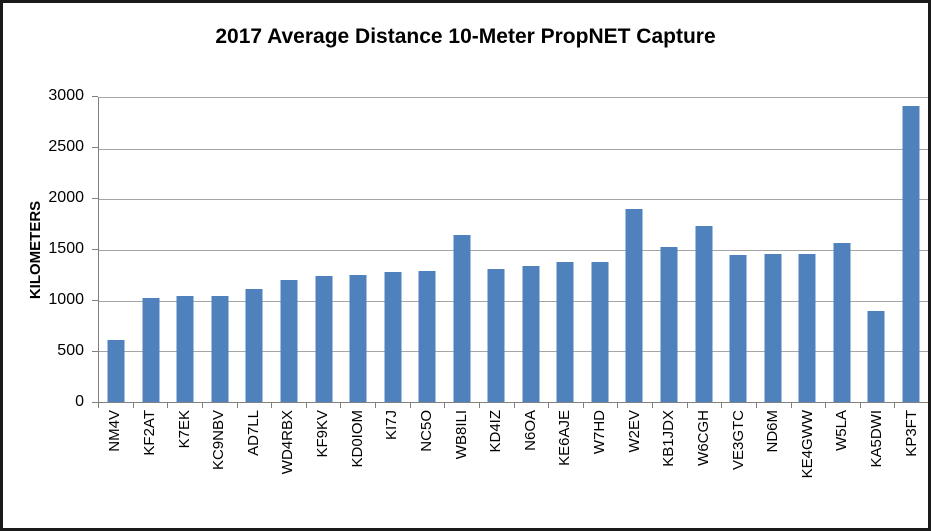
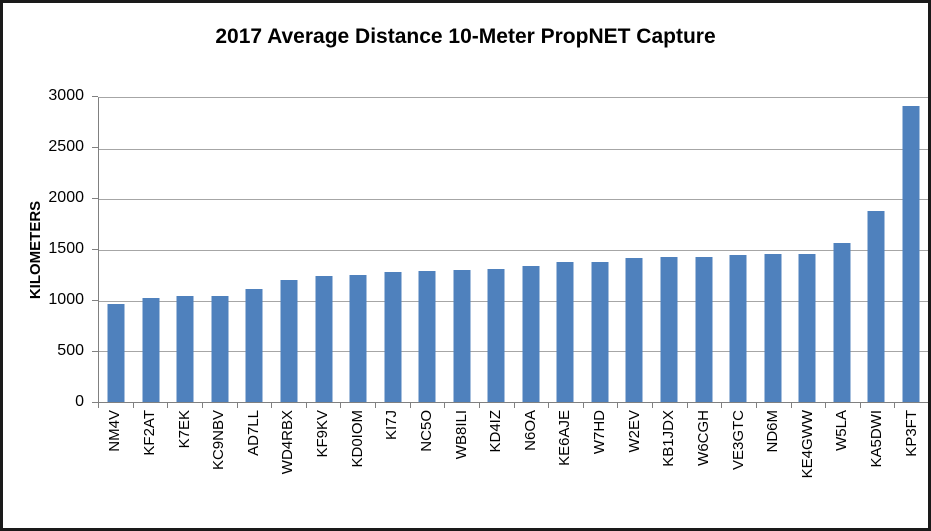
NM4V: 610 -> 960
WB8ILI: 1650 -> 1300
W2EV: 1900 -> 1420
KB1JDX: 1530 -> 1440
W6CGH: 1740 -> 1430
KA5DWI: 900 -> 1880
